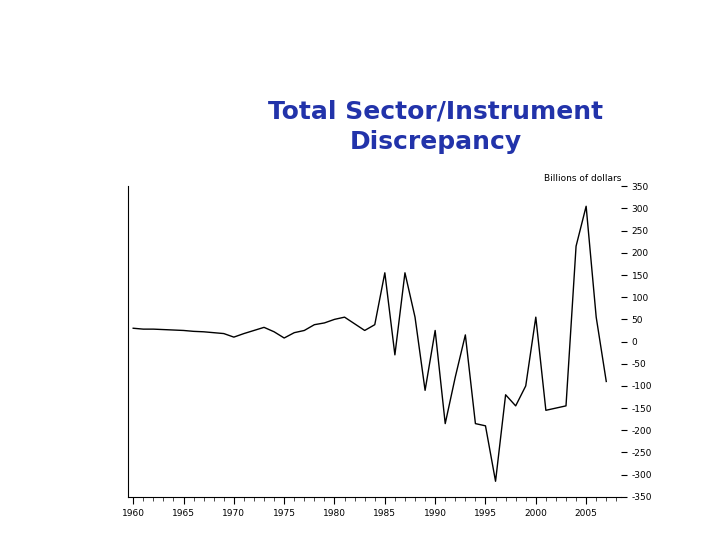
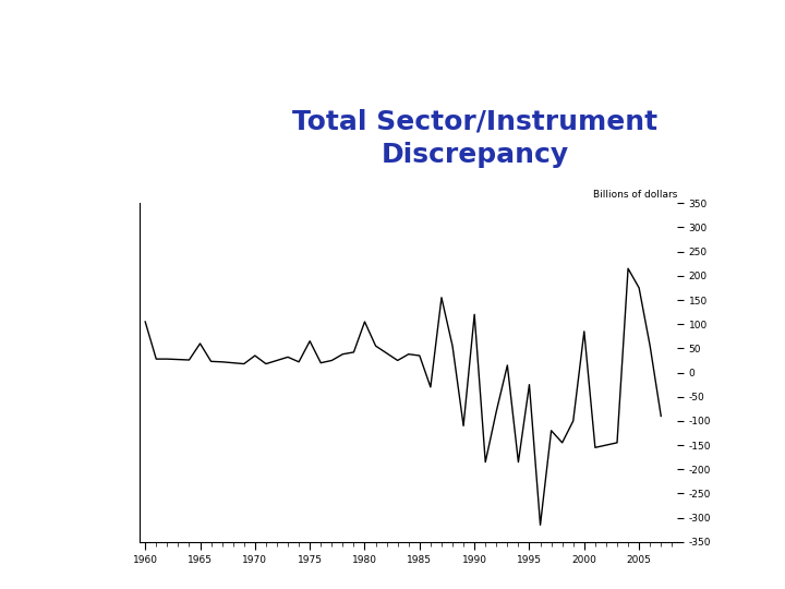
1960: 30 -> 105
1965: 25 -> 60
1970: 10 -> 35
1975: 8 -> 65
1980: 50 -> 105
1985: 155 -> 35
1990: 25 -> 120
1995: -190 -> -25
2000: 55 -> 85
2005: 305 -> 175
